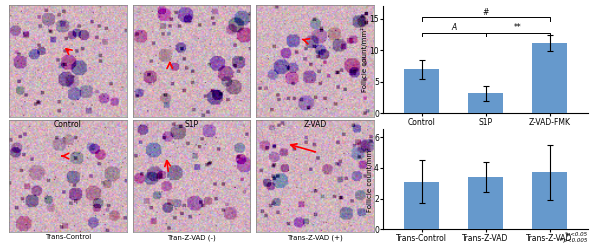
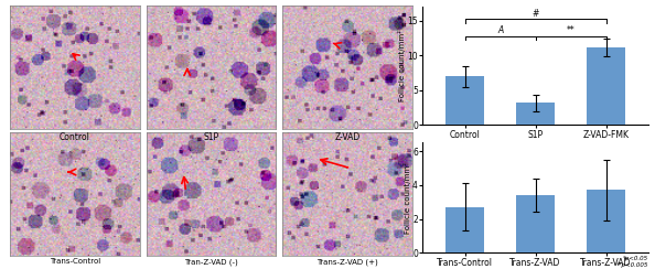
Trans-Control: 3.1 -> 2.7
